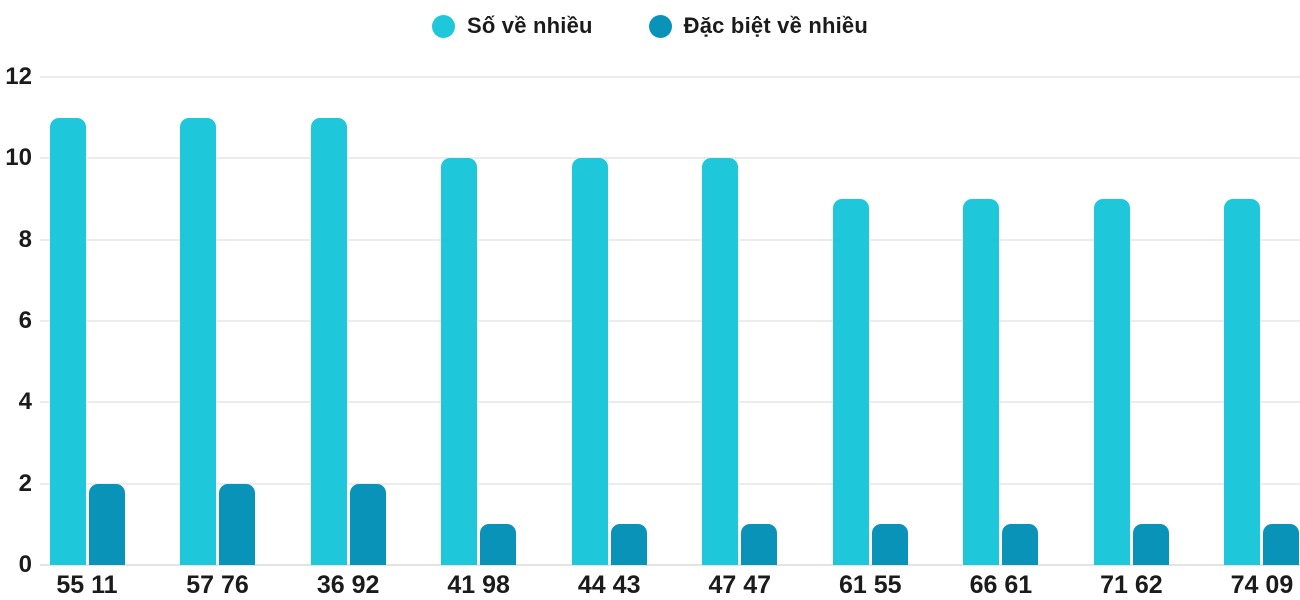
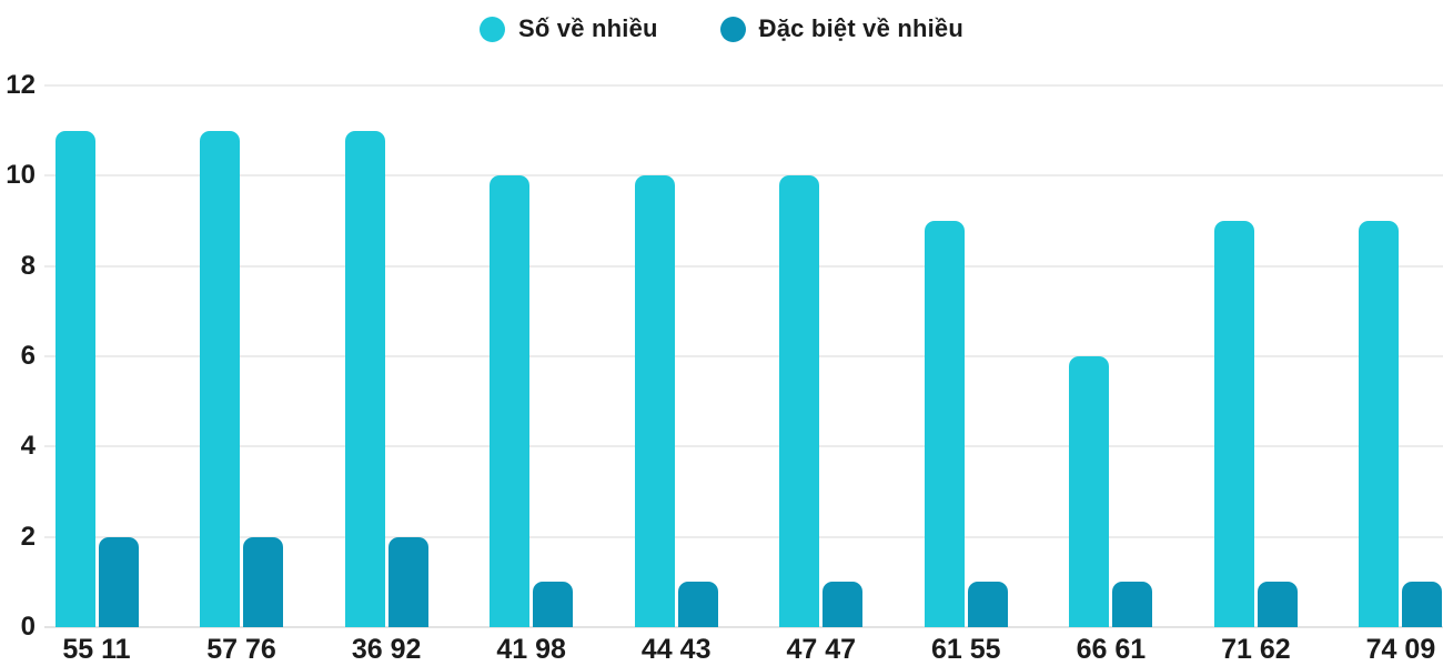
Số về nhiều/66 61: 9 -> 6
